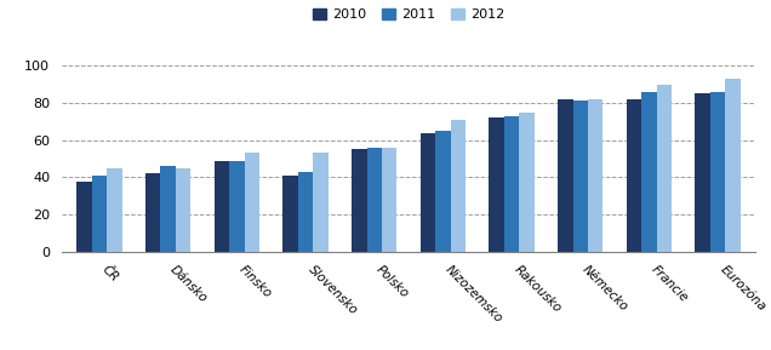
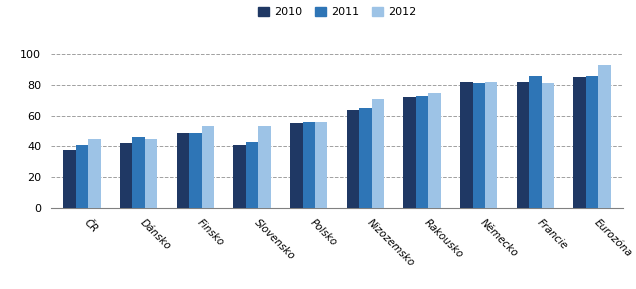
2012/Francie: 90 -> 81
